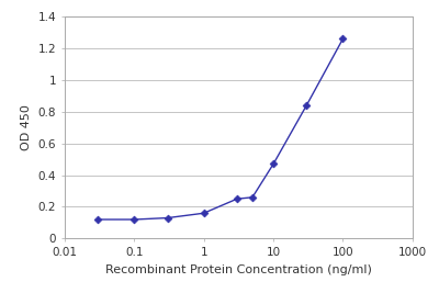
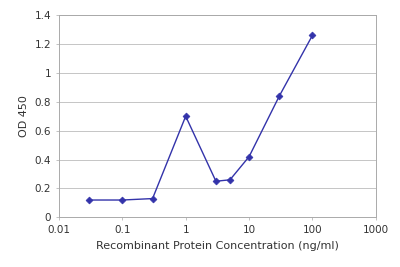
1: 0.16 -> 0.70
10: 0.47 -> 0.42
